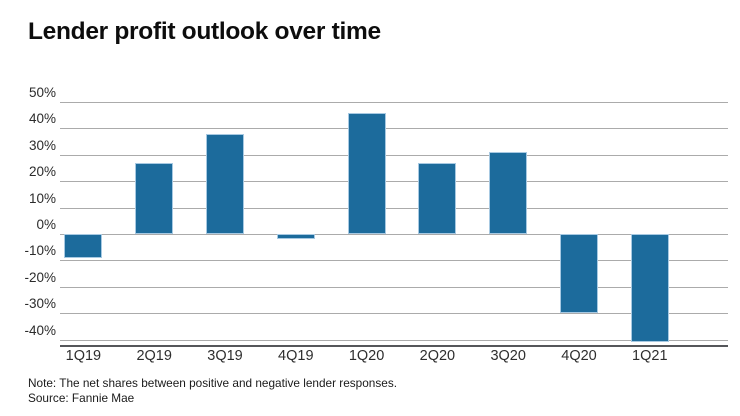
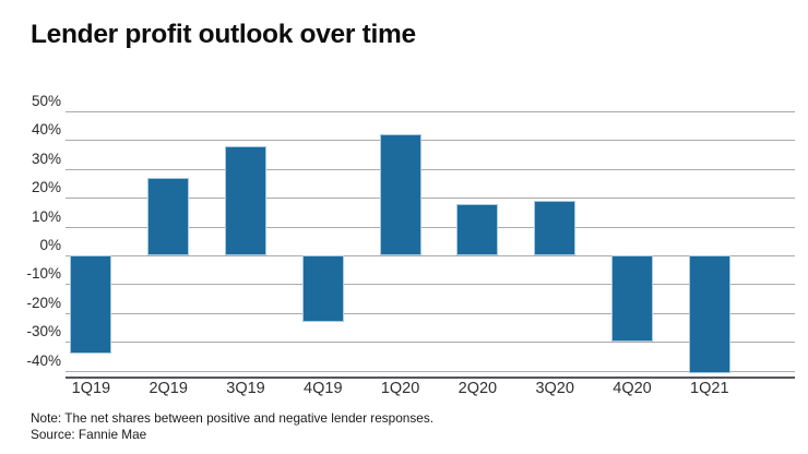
1Q19: -9% -> -34%
4Q19: -2% -> -23%
1Q20: 46% -> 42%
2Q20: 27% -> 18%
3Q20: 31% -> 19%
